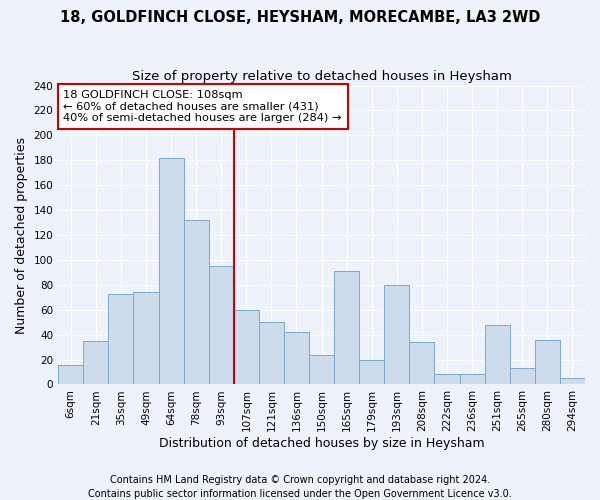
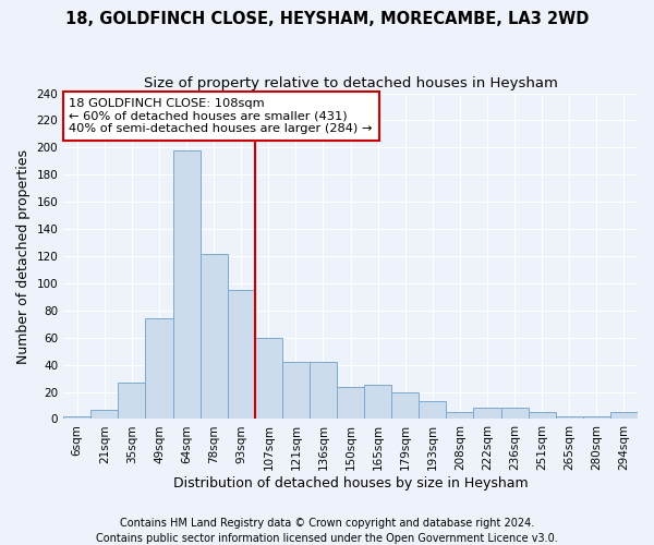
6sqm: 16 -> 2
21sqm: 35 -> 7
35sqm: 73 -> 27
64sqm: 182 -> 198
78sqm: 132 -> 122
121sqm: 50 -> 42
165sqm: 91 -> 25
193sqm: 80 -> 13
208sqm: 34 -> 5
251sqm: 48 -> 5
265sqm: 13 -> 2
280sqm: 36 -> 2
